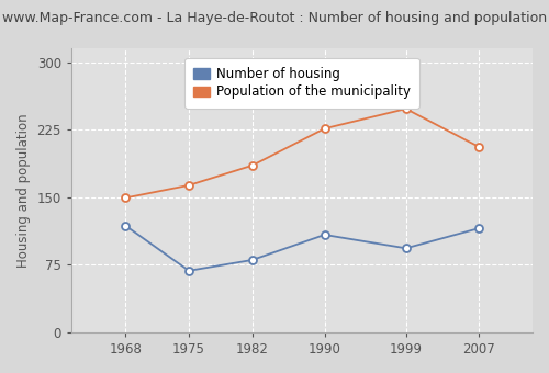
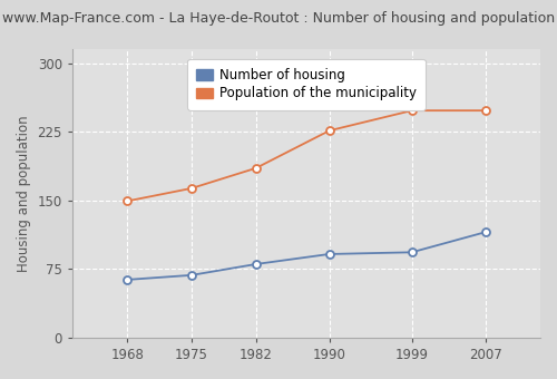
Number of housing/1968: 118 -> 63
Number of housing/1990: 108 -> 91
Population of the municipality/2007: 206 -> 248
